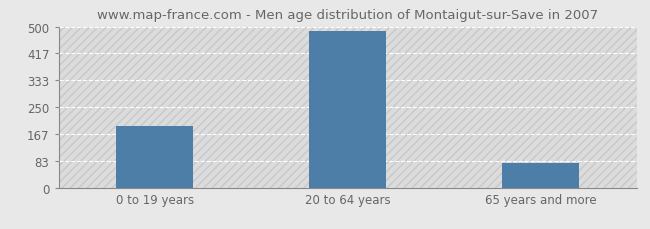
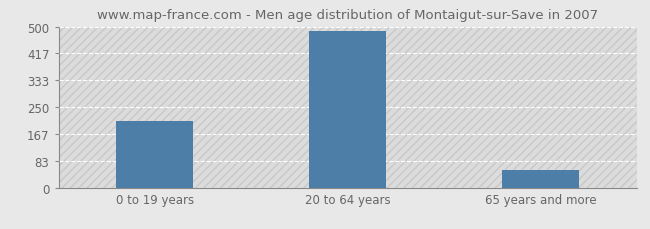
0 to 19 years: 190 -> 208
65 years and more: 75 -> 55
